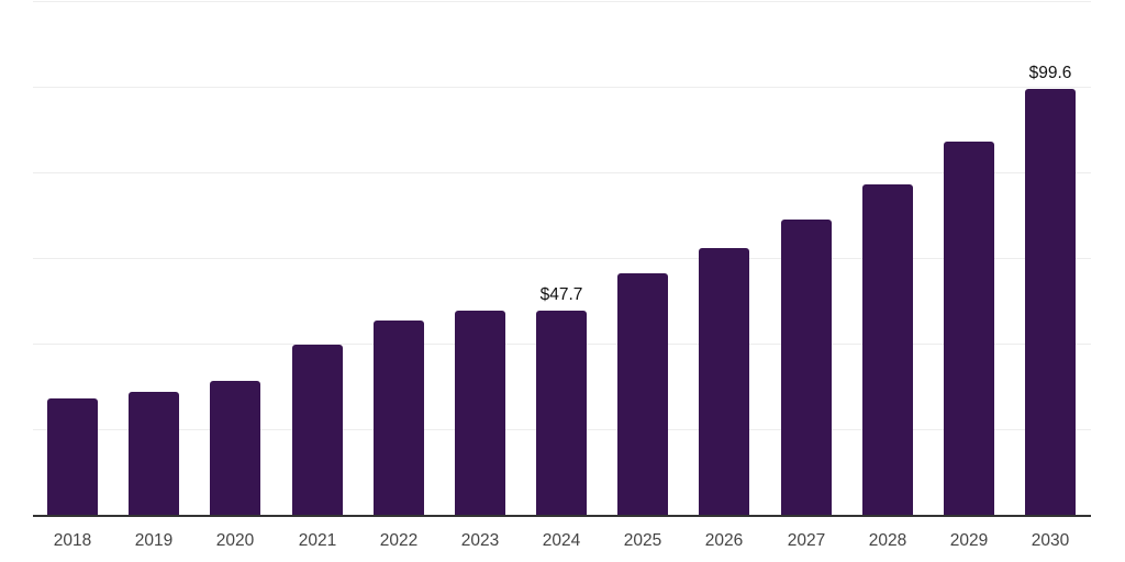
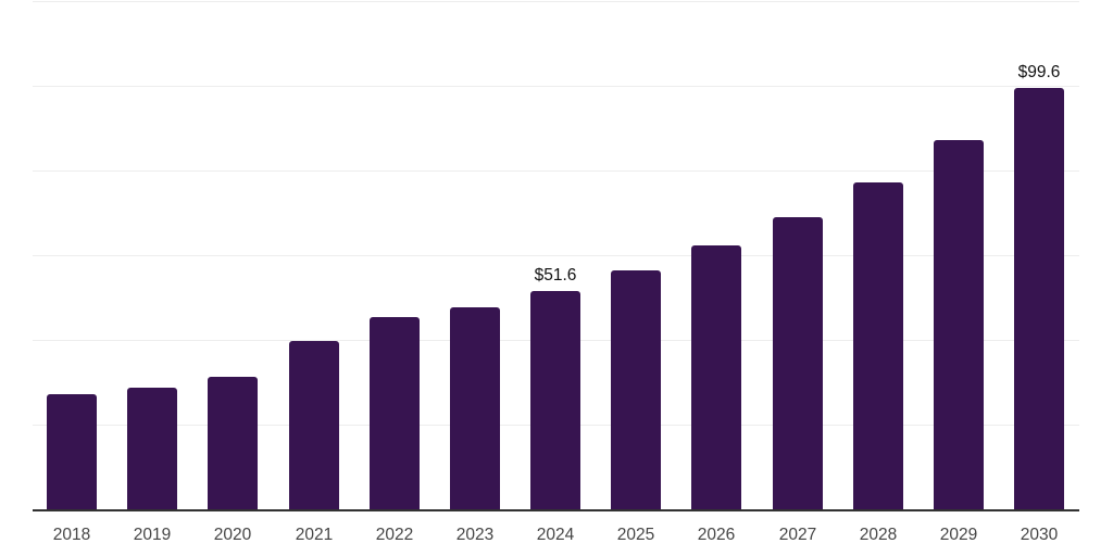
2024: $47.7 -> $51.6
